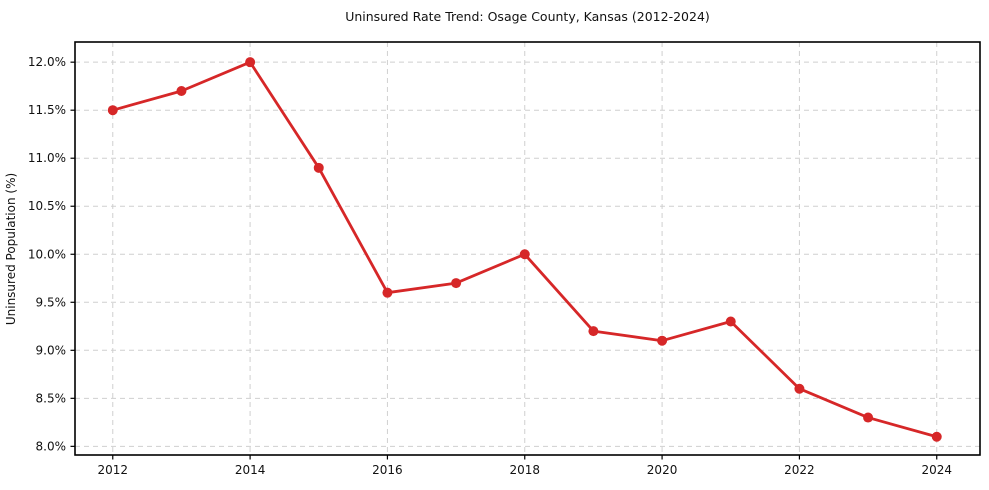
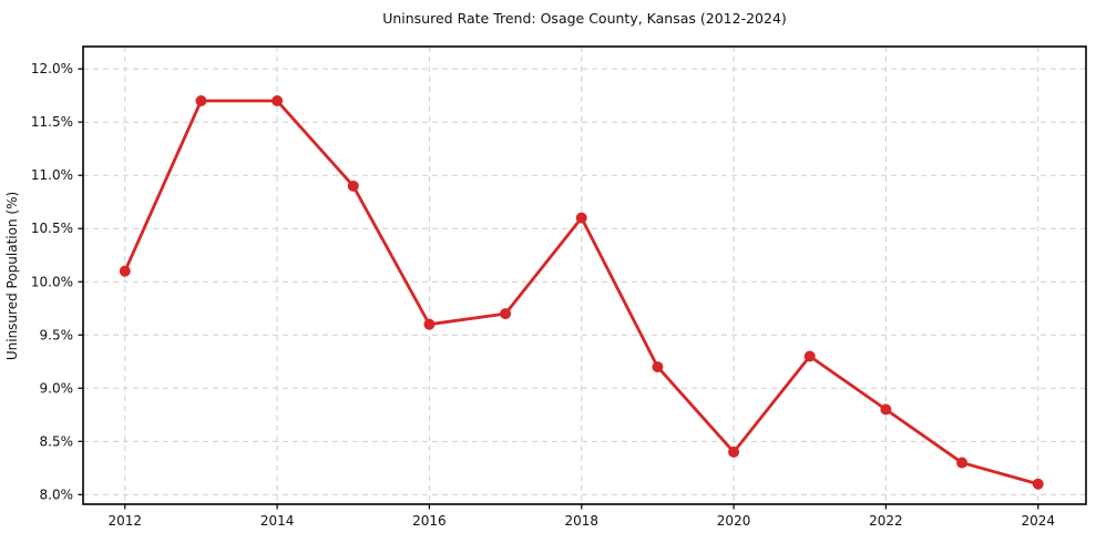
2012: 11.5% -> 10.1%
2014: 12.0% -> 11.7%
2018: 10.0% -> 10.6%
2020: 9.1% -> 8.4%
2022: 8.6% -> 8.8%
